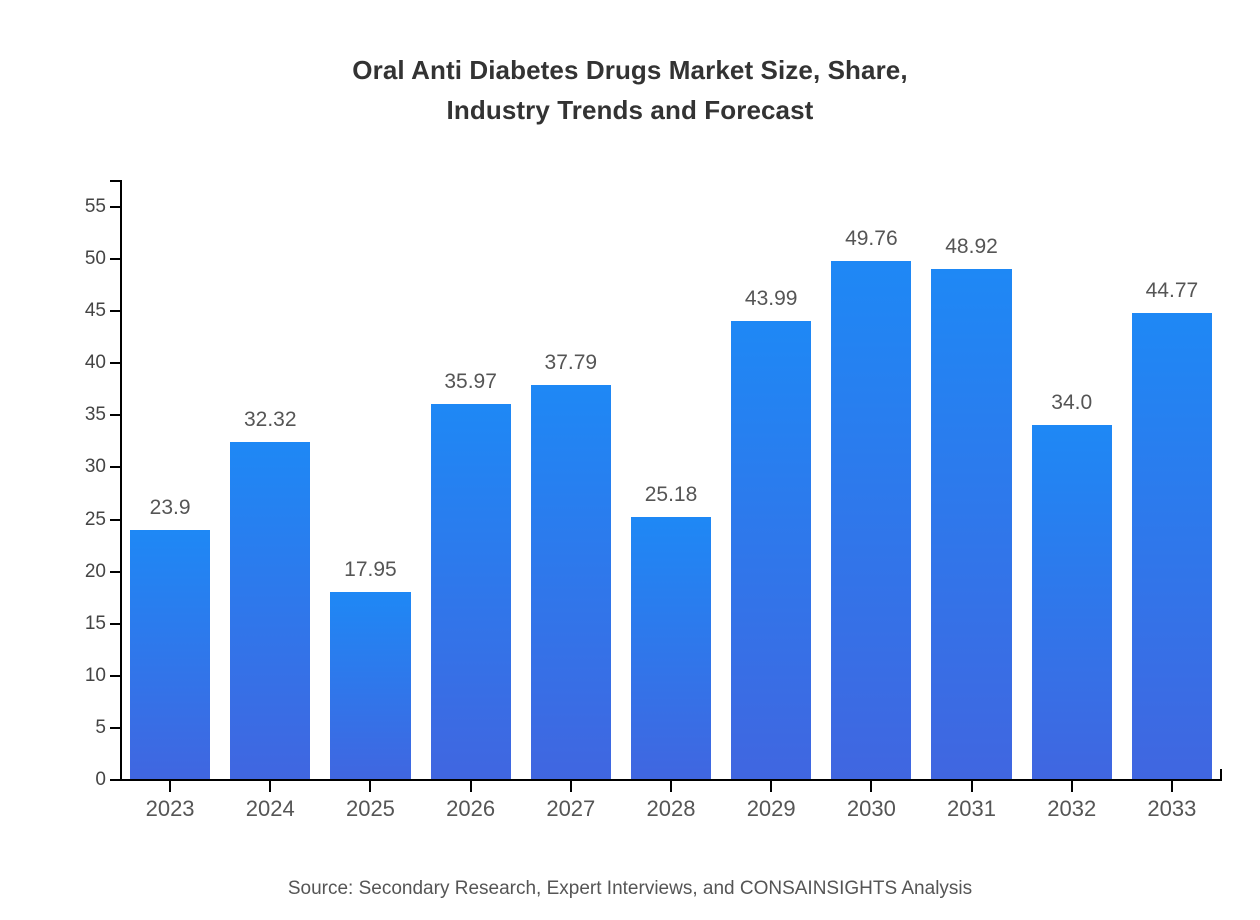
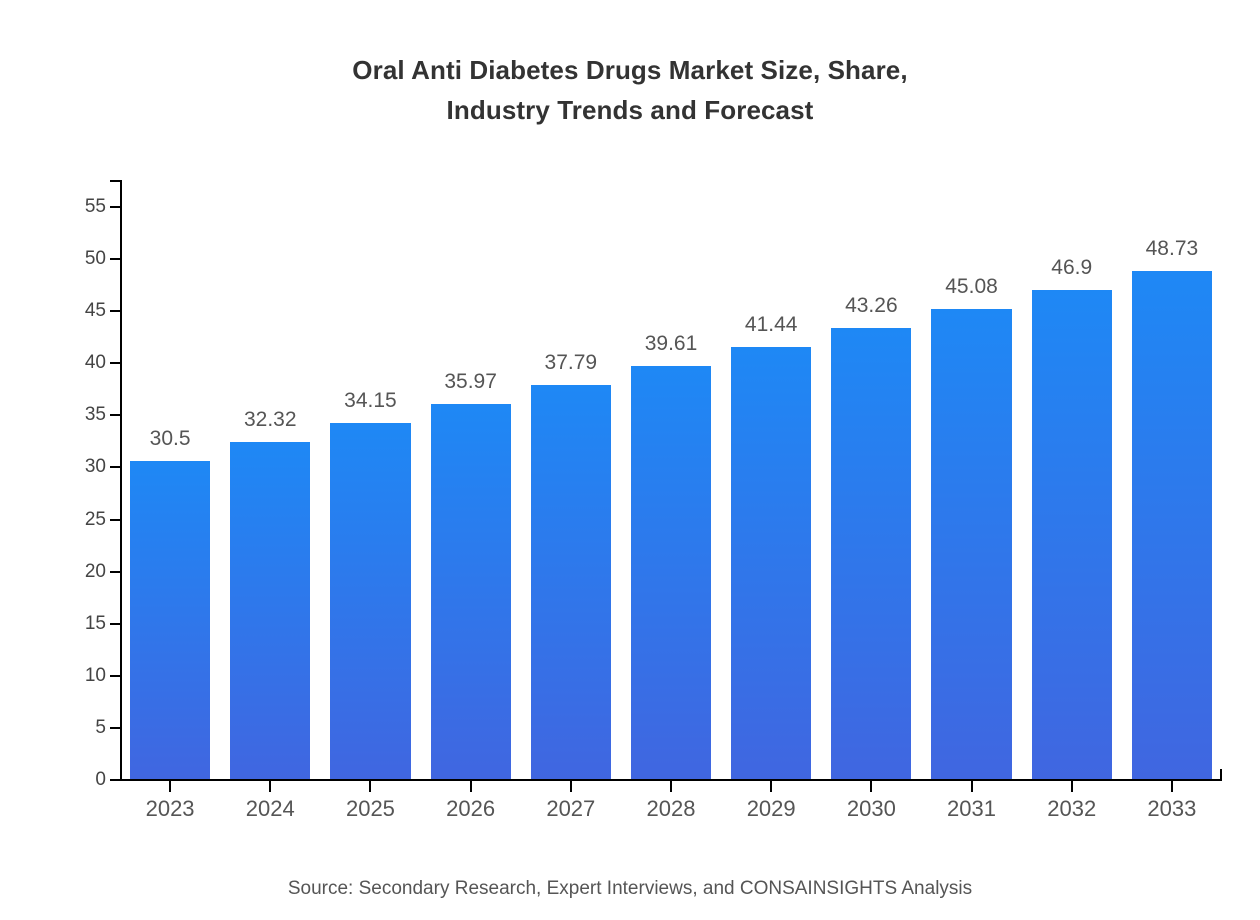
2023: 23.9 -> 30.5
2025: 17.95 -> 34.15
2028: 25.18 -> 39.61
2029: 43.99 -> 41.44
2030: 49.76 -> 43.26
2031: 48.92 -> 45.08
2032: 34.0 -> 46.9
2033: 44.77 -> 48.73
